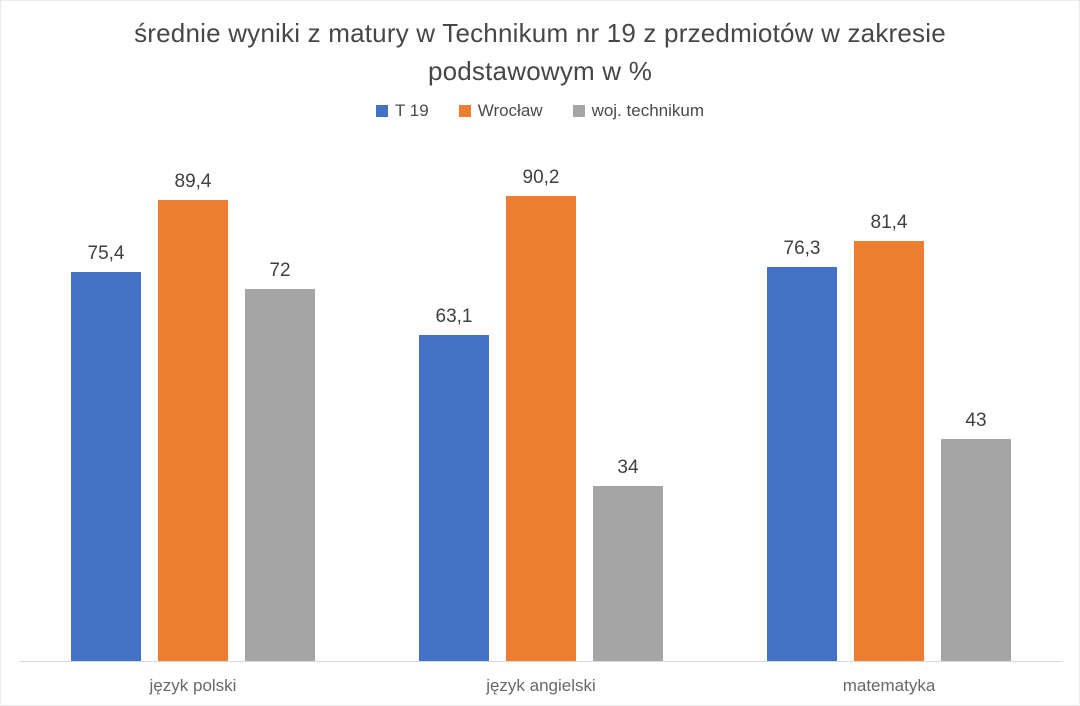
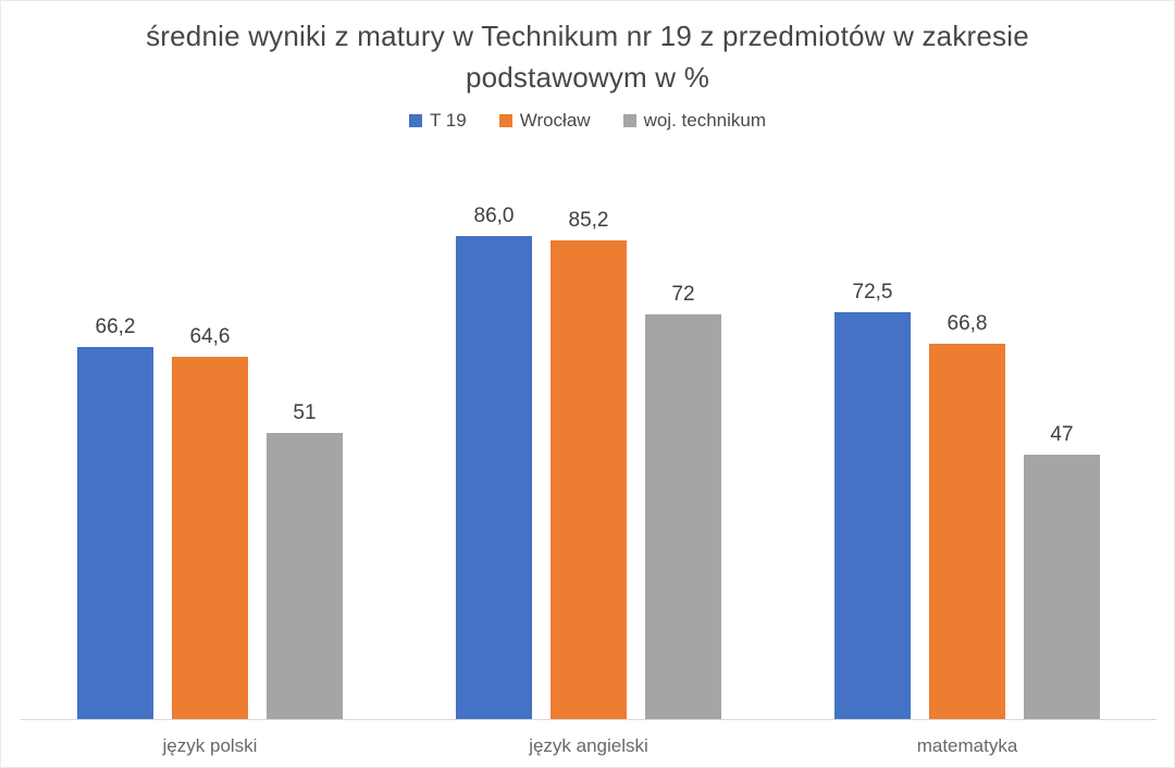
T 19/język polski: 75,4 -> 66,2
Wrocław/język polski: 89,4 -> 64,6
woj. technikum/język polski: 72 -> 51
T 19/język angielski: 63,1 -> 86,0
Wrocław/język angielski: 90,2 -> 85,2
woj. technikum/język angielski: 34 -> 72
T 19/matematyka: 76,3 -> 72,5
Wrocław/matematyka: 81,4 -> 66,8
woj. technikum/matematyka: 43 -> 47
